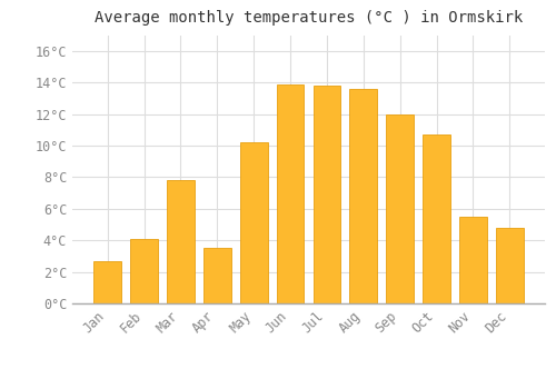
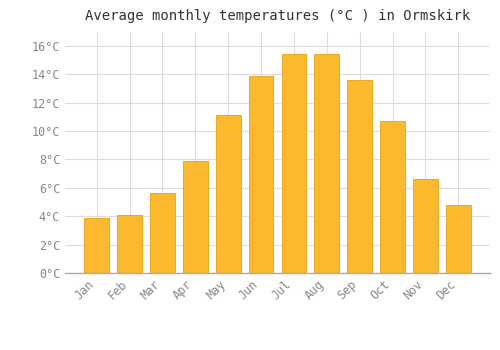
Jan: 2.7°C -> 3.9°C
Mar: 7.8°C -> 5.6°C
Apr: 3.5°C -> 7.9°C
May: 10.2°C -> 11.1°C
Jul: 13.8°C -> 15.4°C
Aug: 13.6°C -> 15.4°C
Sep: 12.0°C -> 13.6°C
Nov: 5.5°C -> 6.6°C
